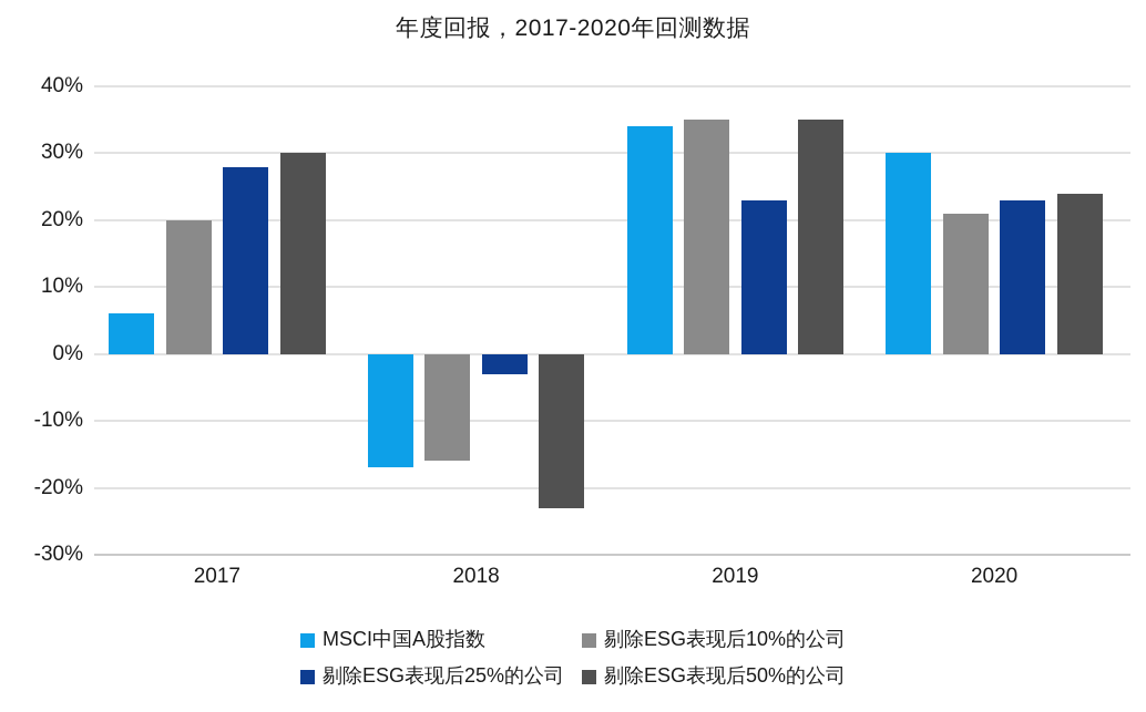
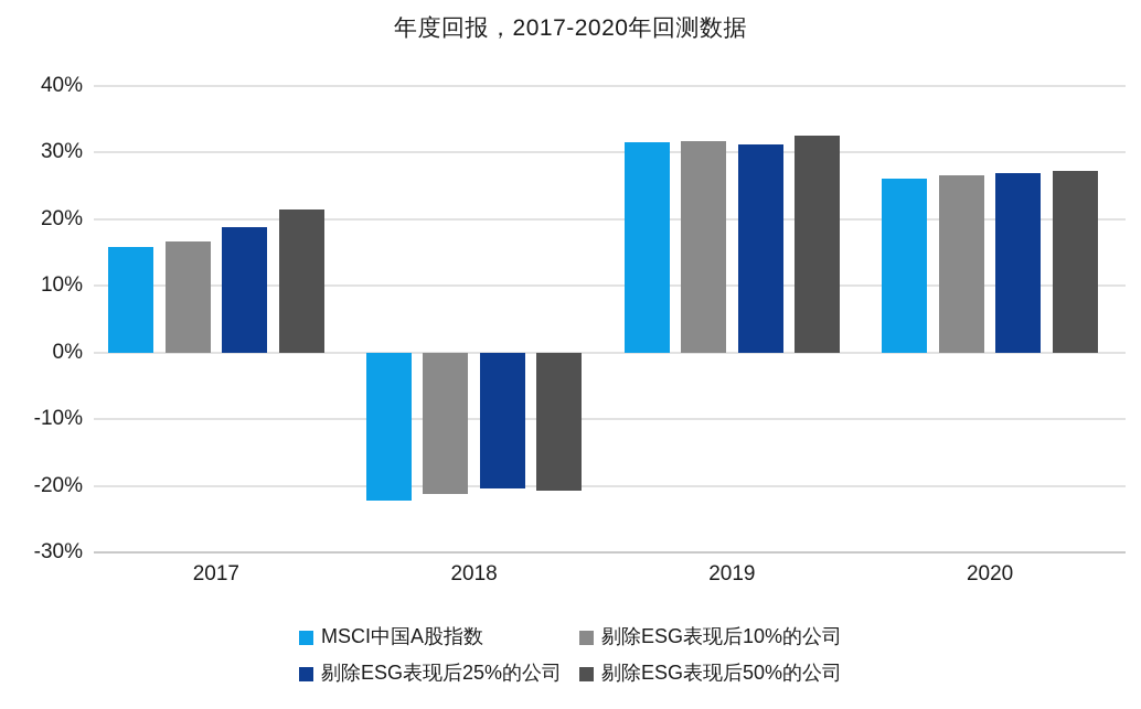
MSCI中国A股指数/2017: 6% -> 16%
剔除ESG表现后10%的公司/2017: 20% -> 17%
剔除ESG表现后25%的公司/2017: 28% -> 19%
剔除ESG表现后50%的公司/2017: 30% -> 22%
MSCI中国A股指数/2018: -17% -> -22%
剔除ESG表现后10%的公司/2018: -16% -> -21%
剔除ESG表现后25%的公司/2018: -3% -> -20%
剔除ESG表现后50%的公司/2018: -23% -> -21%
MSCI中国A股指数/2019: 34% -> 32%
剔除ESG表现后10%的公司/2019: 35% -> 32%
剔除ESG表现后25%的公司/2019: 23% -> 31%
剔除ESG表现后50%的公司/2019: 35% -> 32%
MSCI中国A股指数/2020: 30% -> 26%
剔除ESG表现后10%的公司/2020: 21% -> 27%
剔除ESG表现后25%的公司/2020: 23% -> 27%
剔除ESG表现后50%的公司/2020: 24% -> 27%
